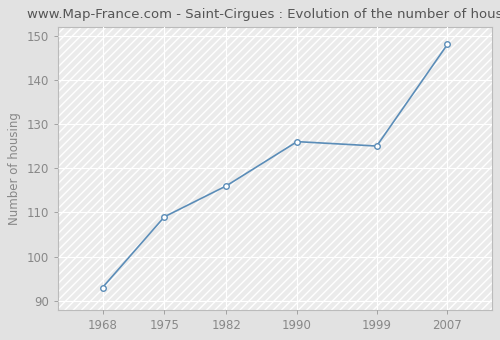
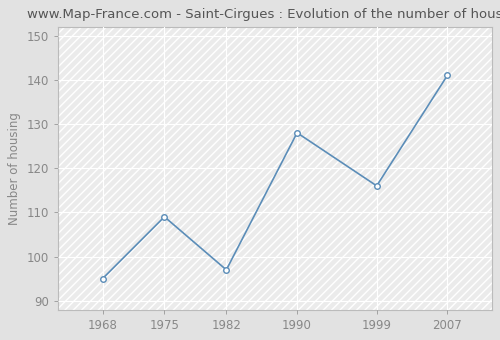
1968: 93 -> 95
1982: 116 -> 97
1990: 126 -> 128
1999: 125 -> 116
2007: 148 -> 141
